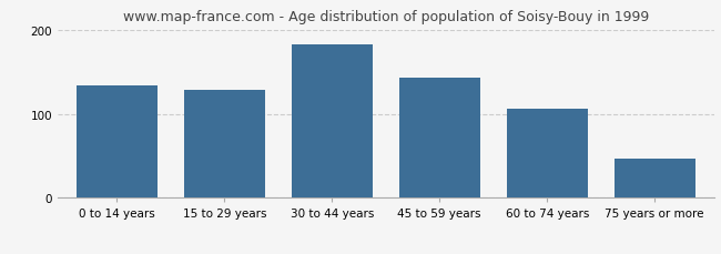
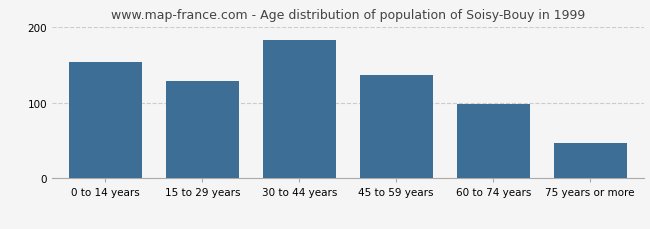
0 to 14 years: 133 -> 154
45 to 59 years: 143 -> 136
60 to 74 years: 106 -> 98
